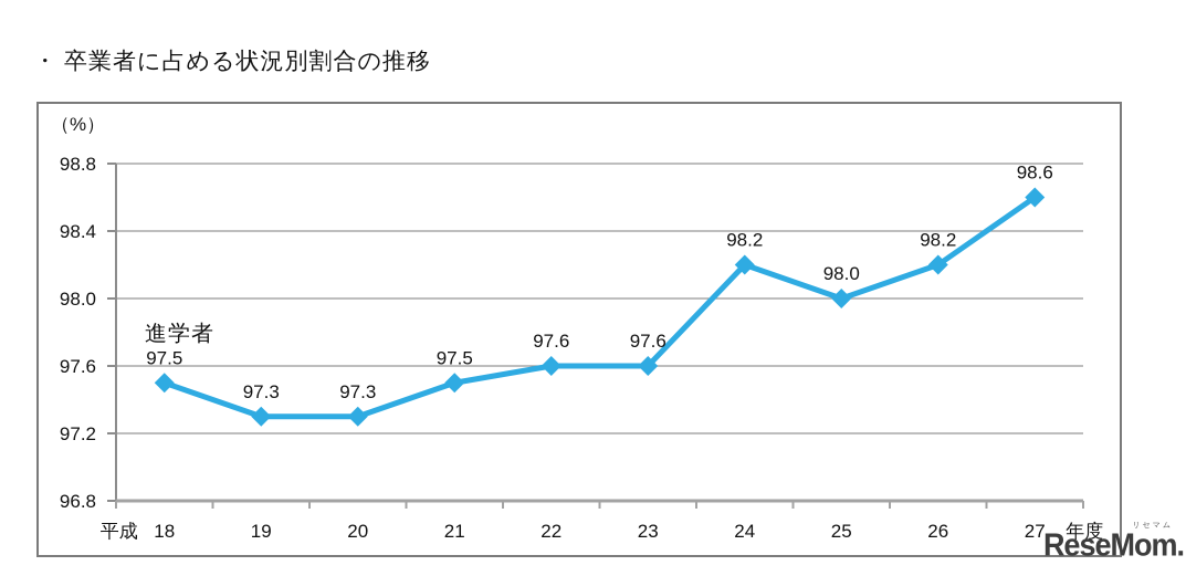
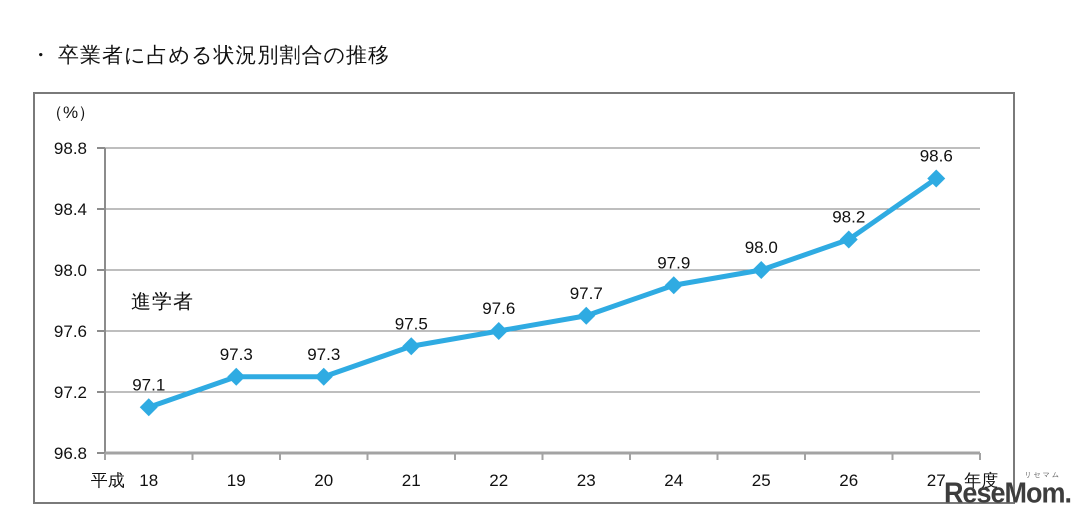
18: 97.5 -> 97.1
23: 97.6 -> 97.7
24: 98.2 -> 97.9
